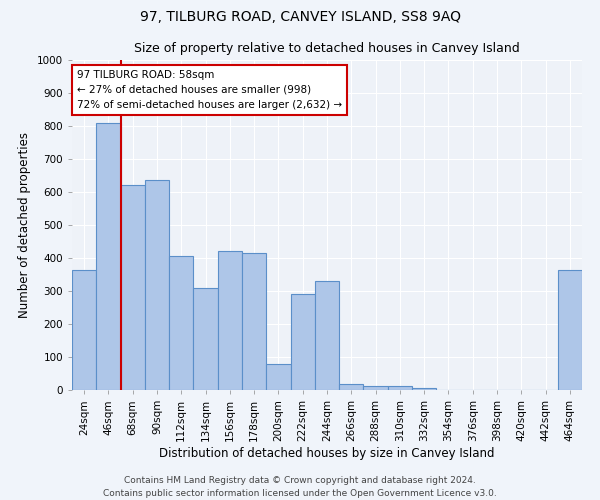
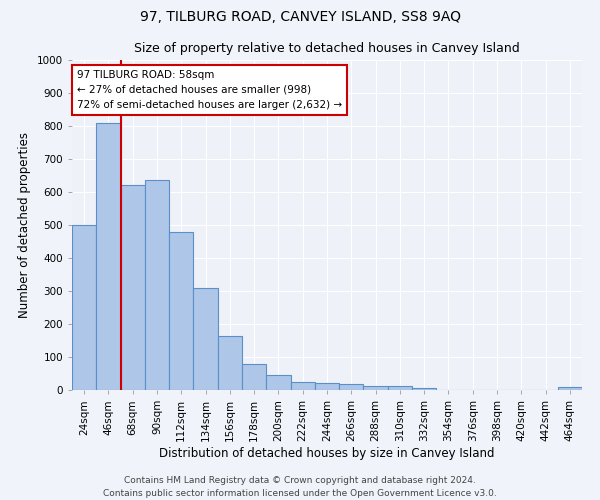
24sqm: 365 -> 500
112sqm: 405 -> 478
156sqm: 420 -> 163
178sqm: 415 -> 78
200sqm: 80 -> 45
222sqm: 290 -> 23
244sqm: 330 -> 20
464sqm: 365 -> 8
